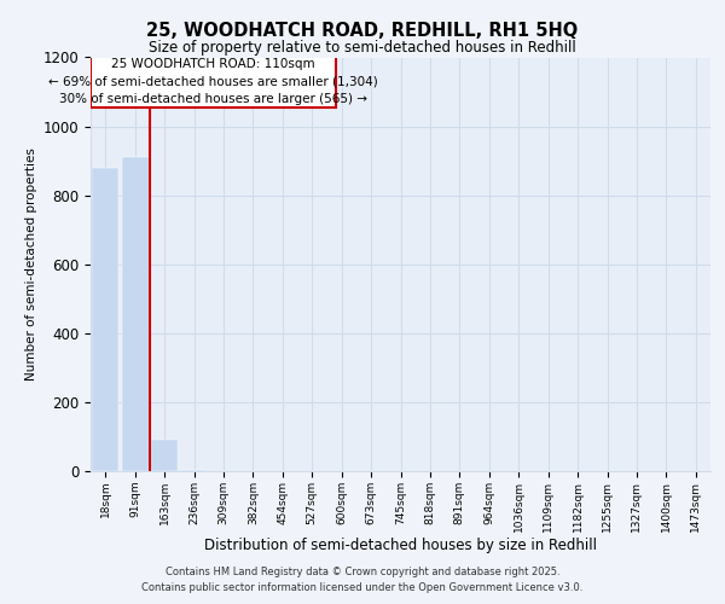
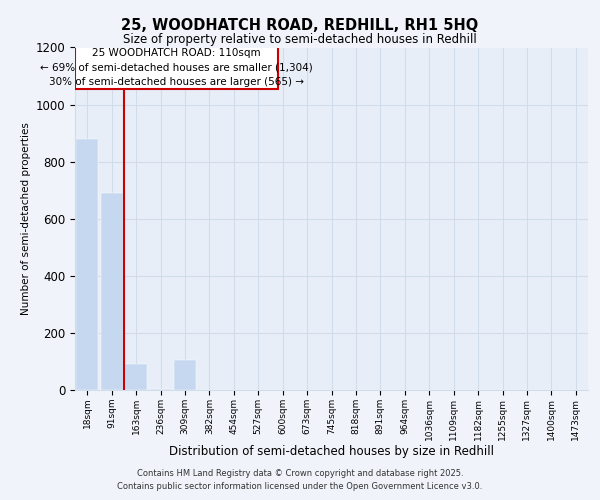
91sqm: 910 -> 690
309sqm: 1 -> 105
